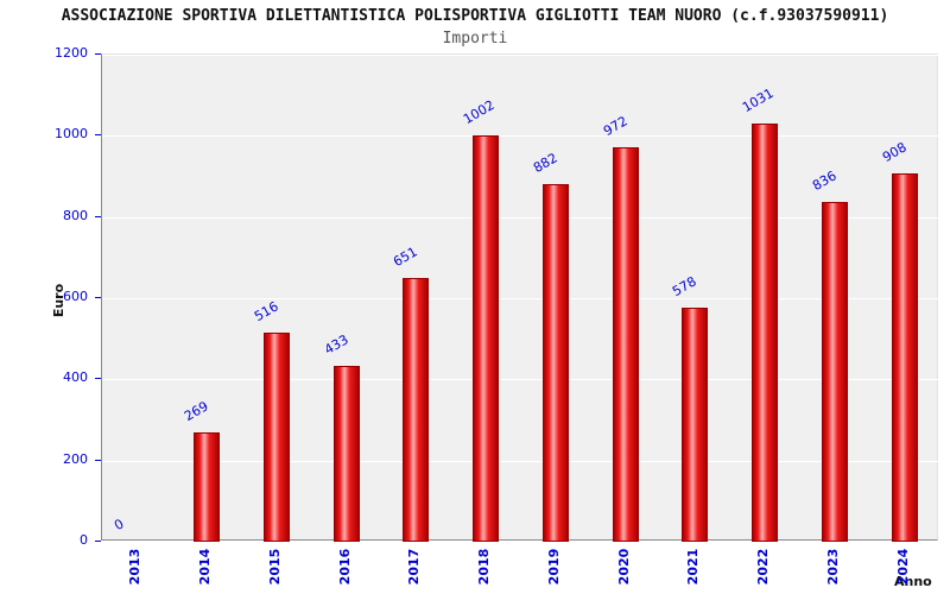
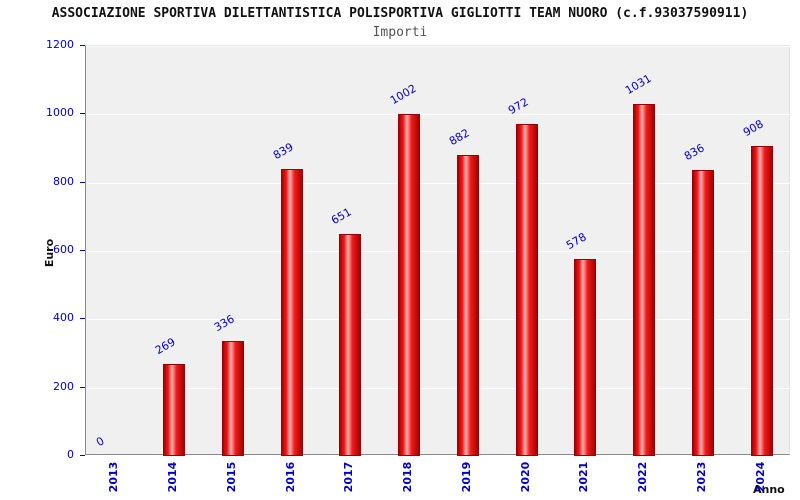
2015: 516 -> 336
2016: 433 -> 839
